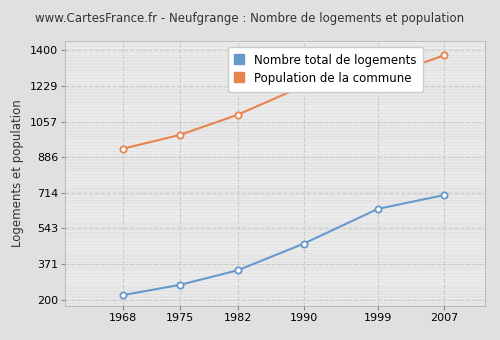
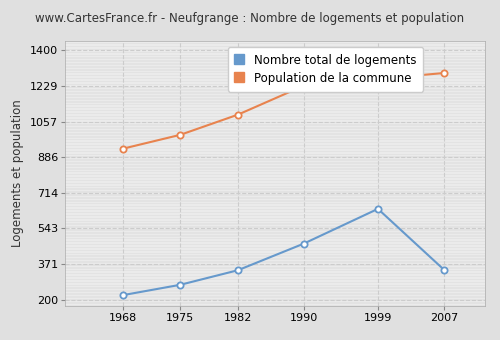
Nombre total de logements/2007: 703 -> 345
Population de la commune/2007: 1375 -> 1290
